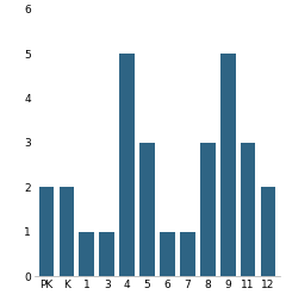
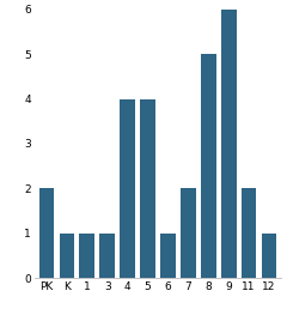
K: 2 -> 1
4: 5 -> 4
5: 3 -> 4
7: 1 -> 2
8: 3 -> 5
9: 5 -> 6
11: 3 -> 2
12: 2 -> 1
